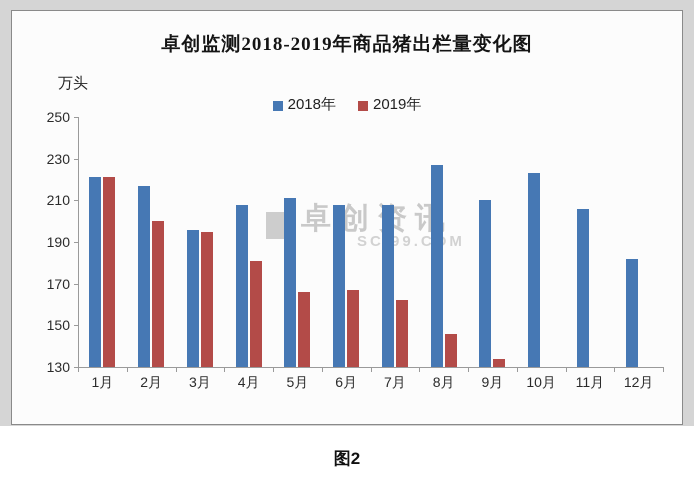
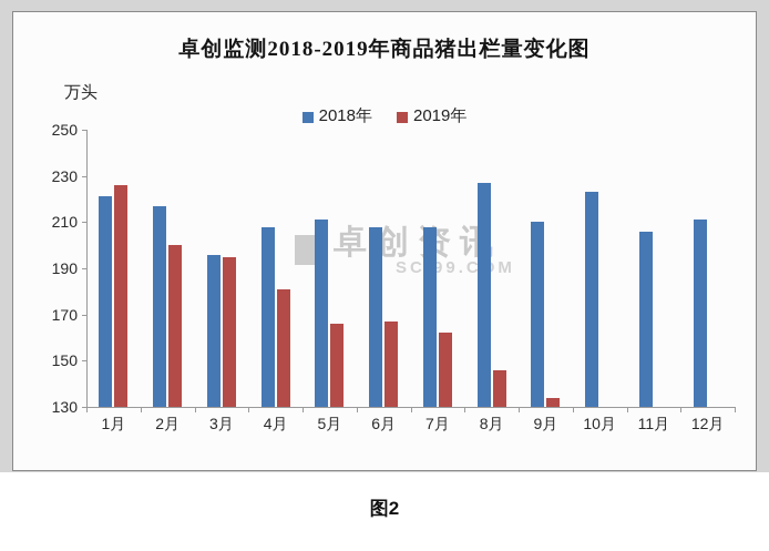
2019年/1月: 221 -> 226
2018年/12月: 182 -> 211
